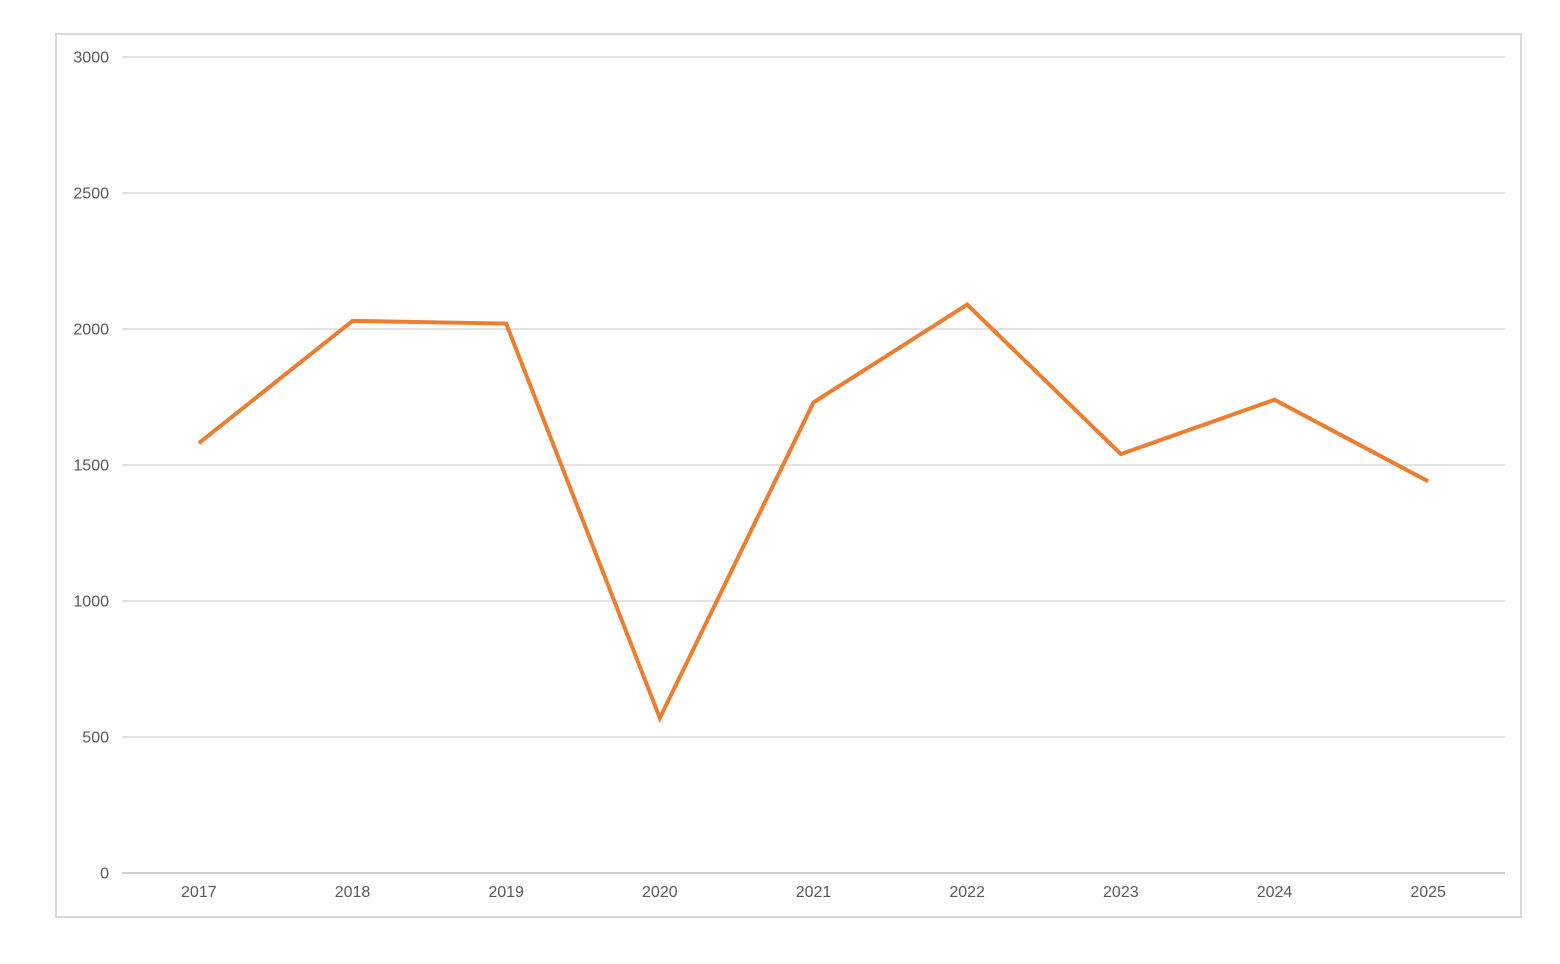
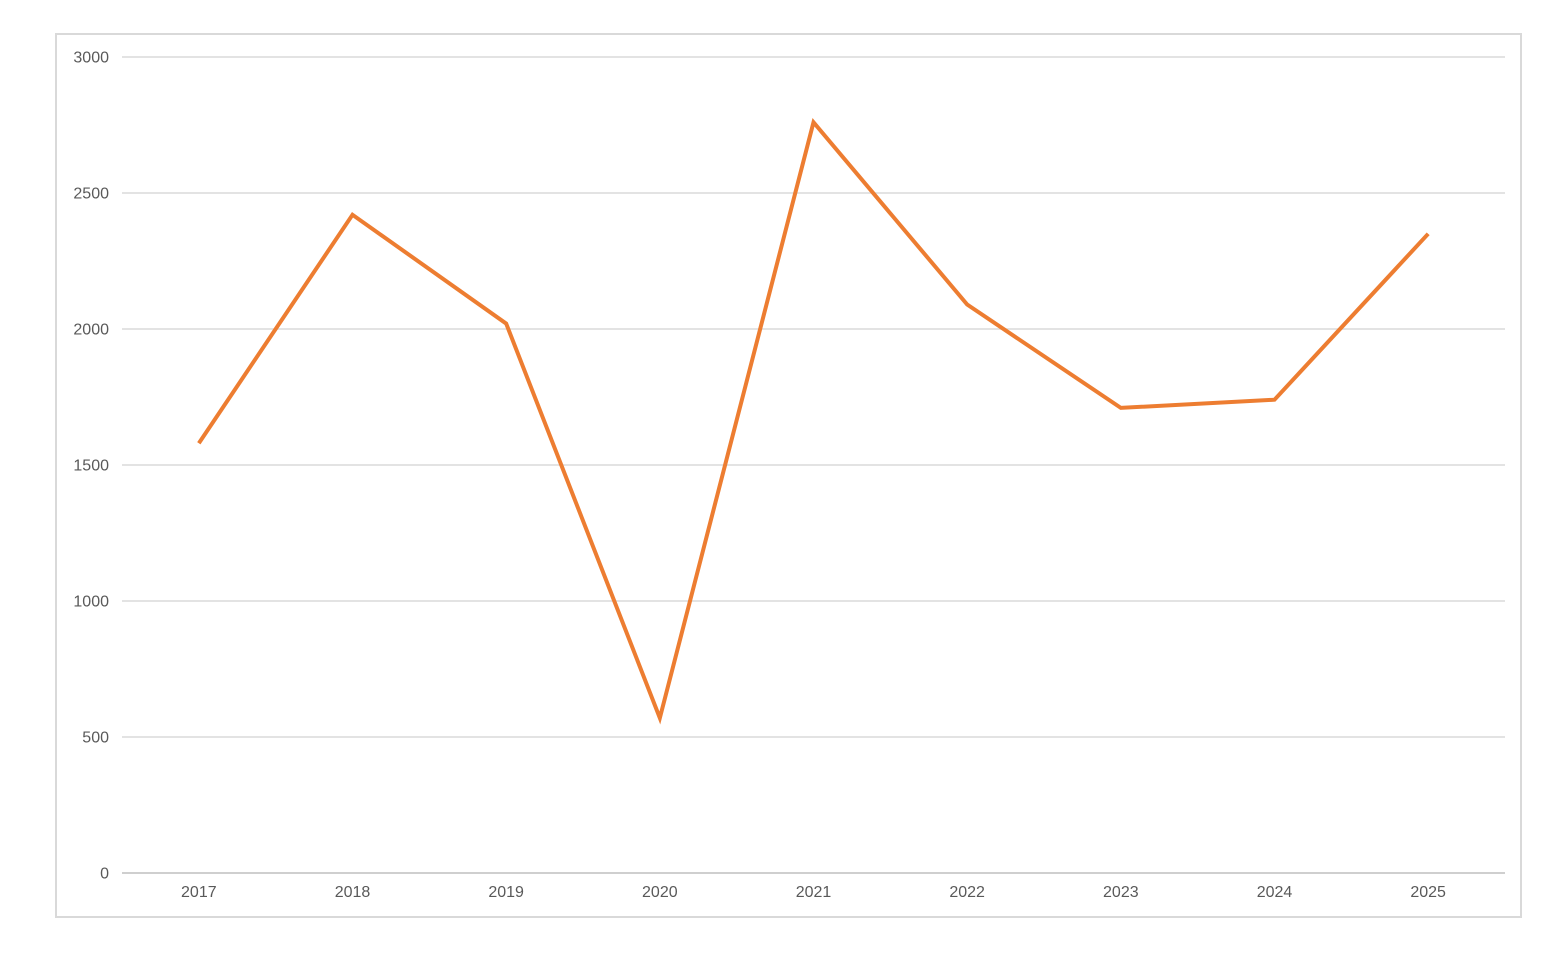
2018: 2030 -> 2420
2021: 1730 -> 2760
2023: 1540 -> 1710
2025: 1440 -> 2350
